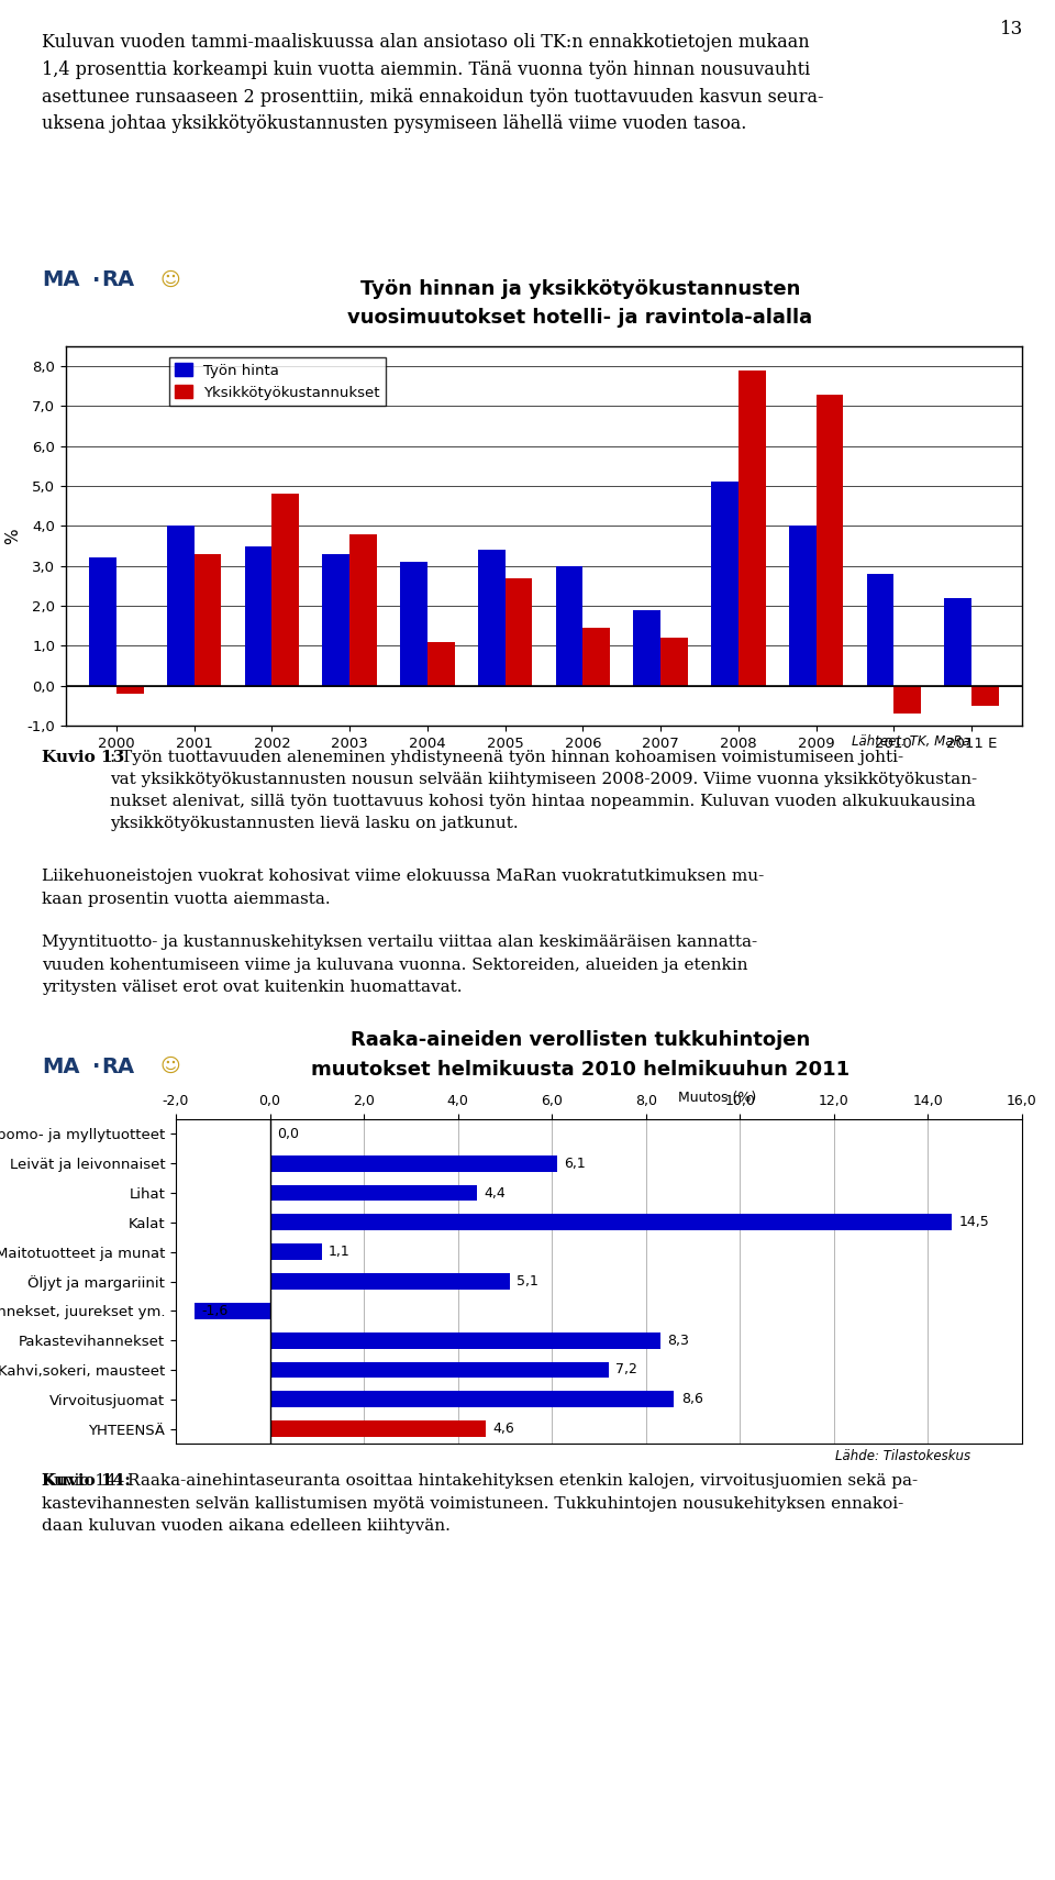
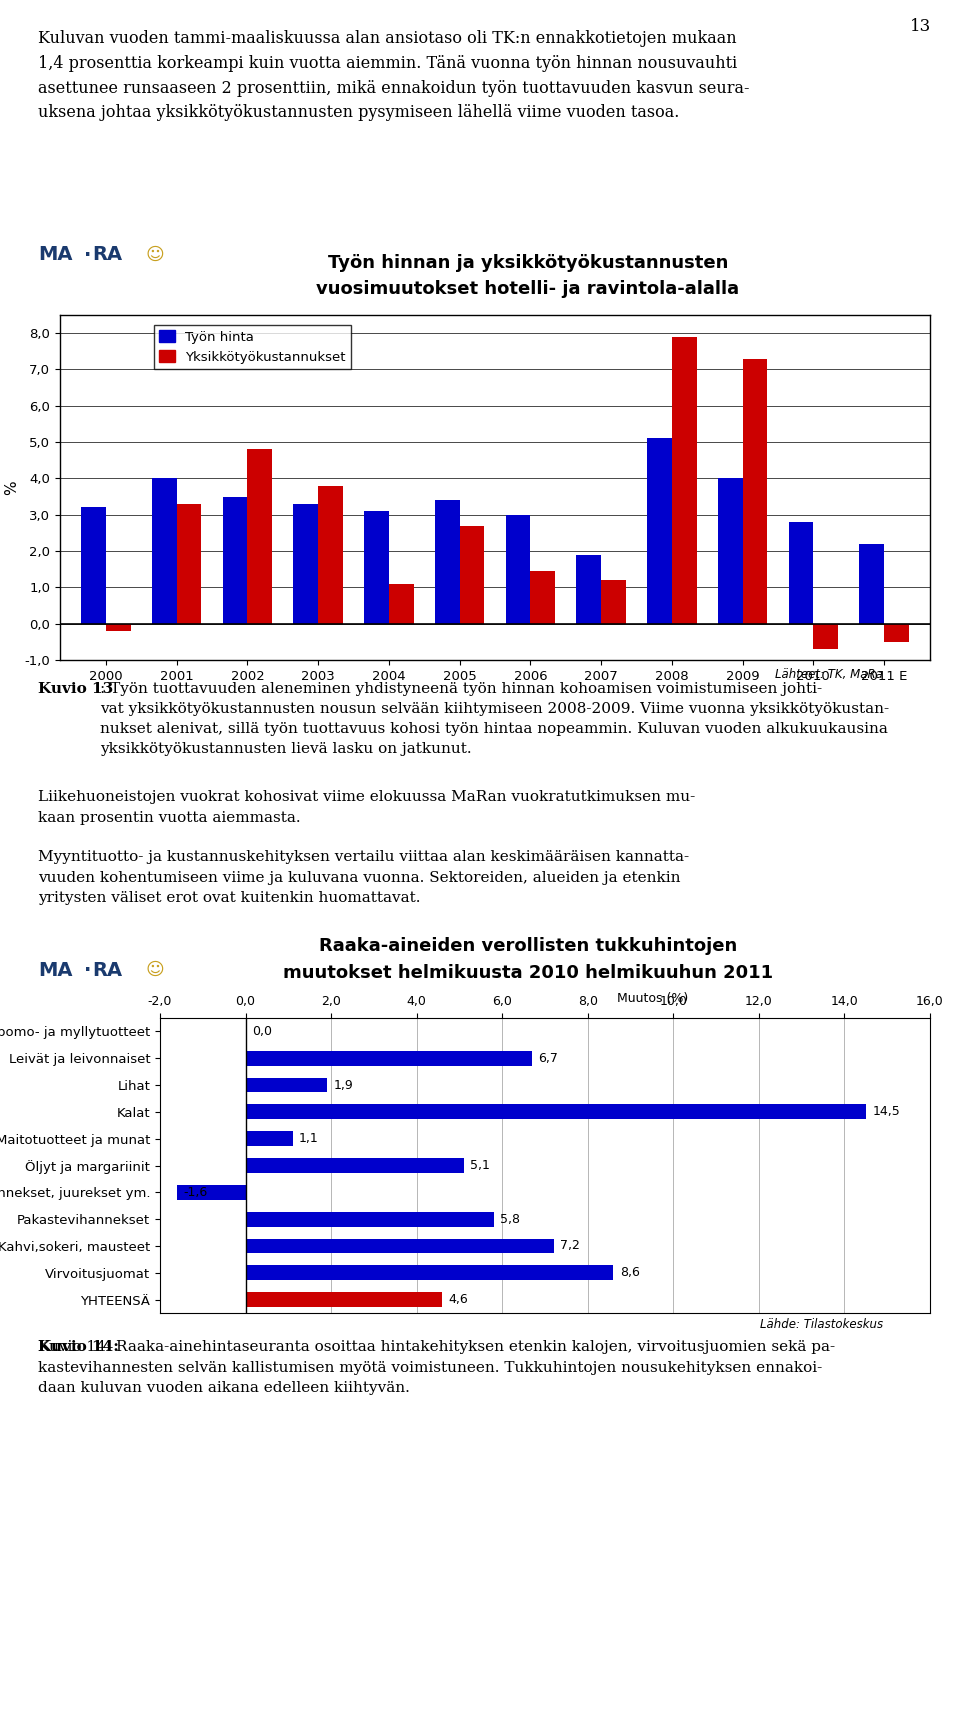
Leivät ja leivonnaiset: 6,1 -> 6,7
Lihat: 4,4 -> 1,9
Pakastevihannekset: 8,3 -> 5,8
